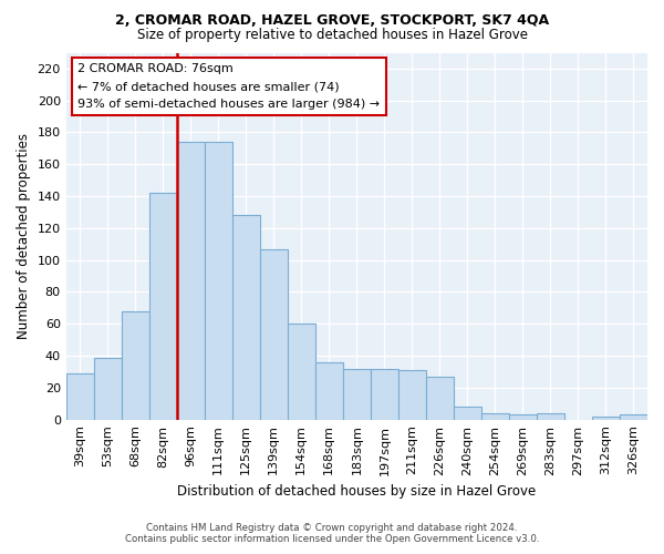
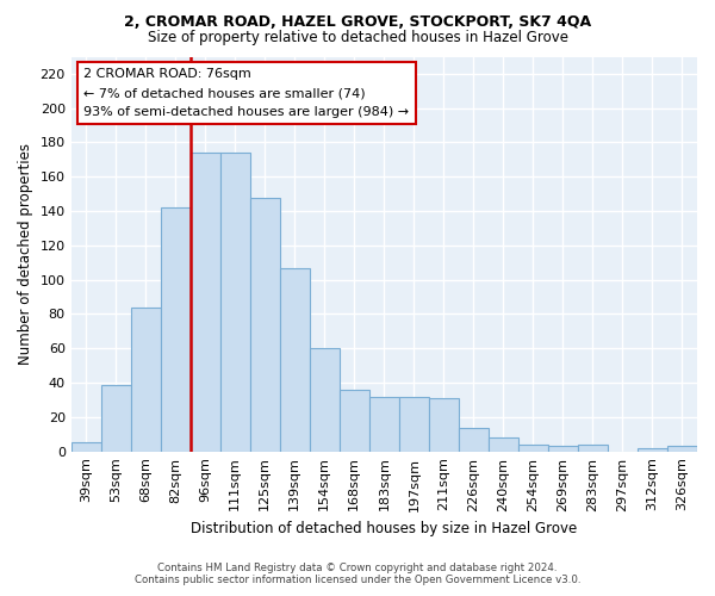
39sqm: 29 -> 5
68sqm: 68 -> 84
125sqm: 128 -> 148
226sqm: 27 -> 14
